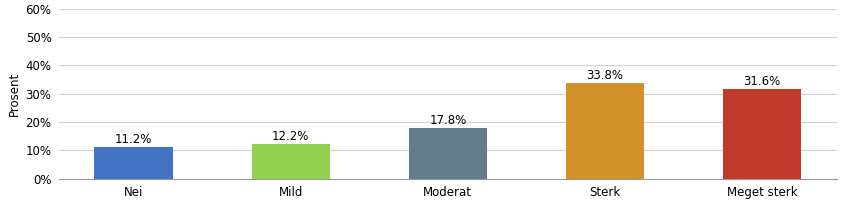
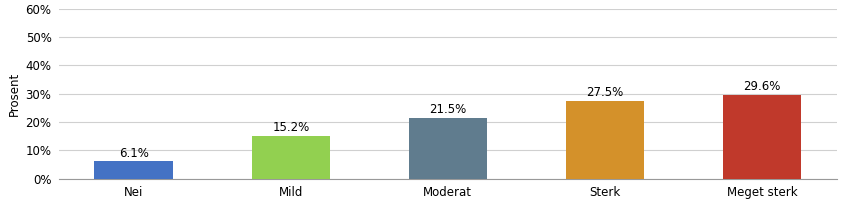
Nei: 11.2% -> 6.1%
Mild: 12.2% -> 15.2%
Moderat: 17.8% -> 21.5%
Sterk: 33.8% -> 27.5%
Meget sterk: 31.6% -> 29.6%
